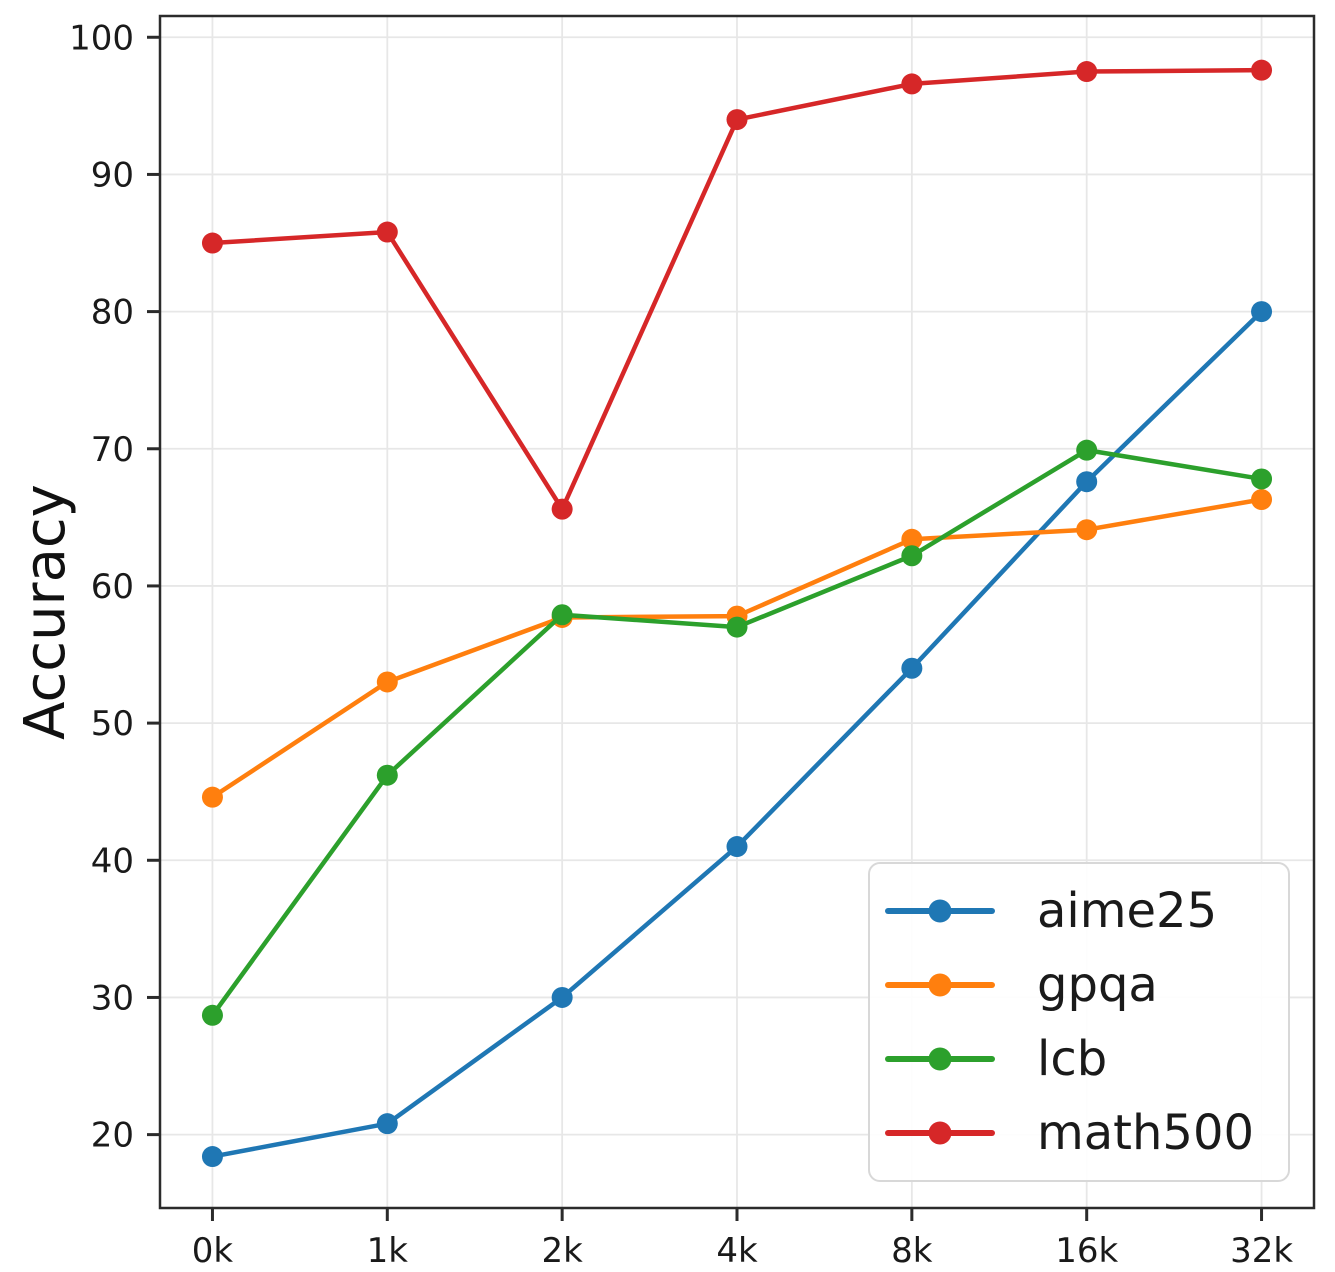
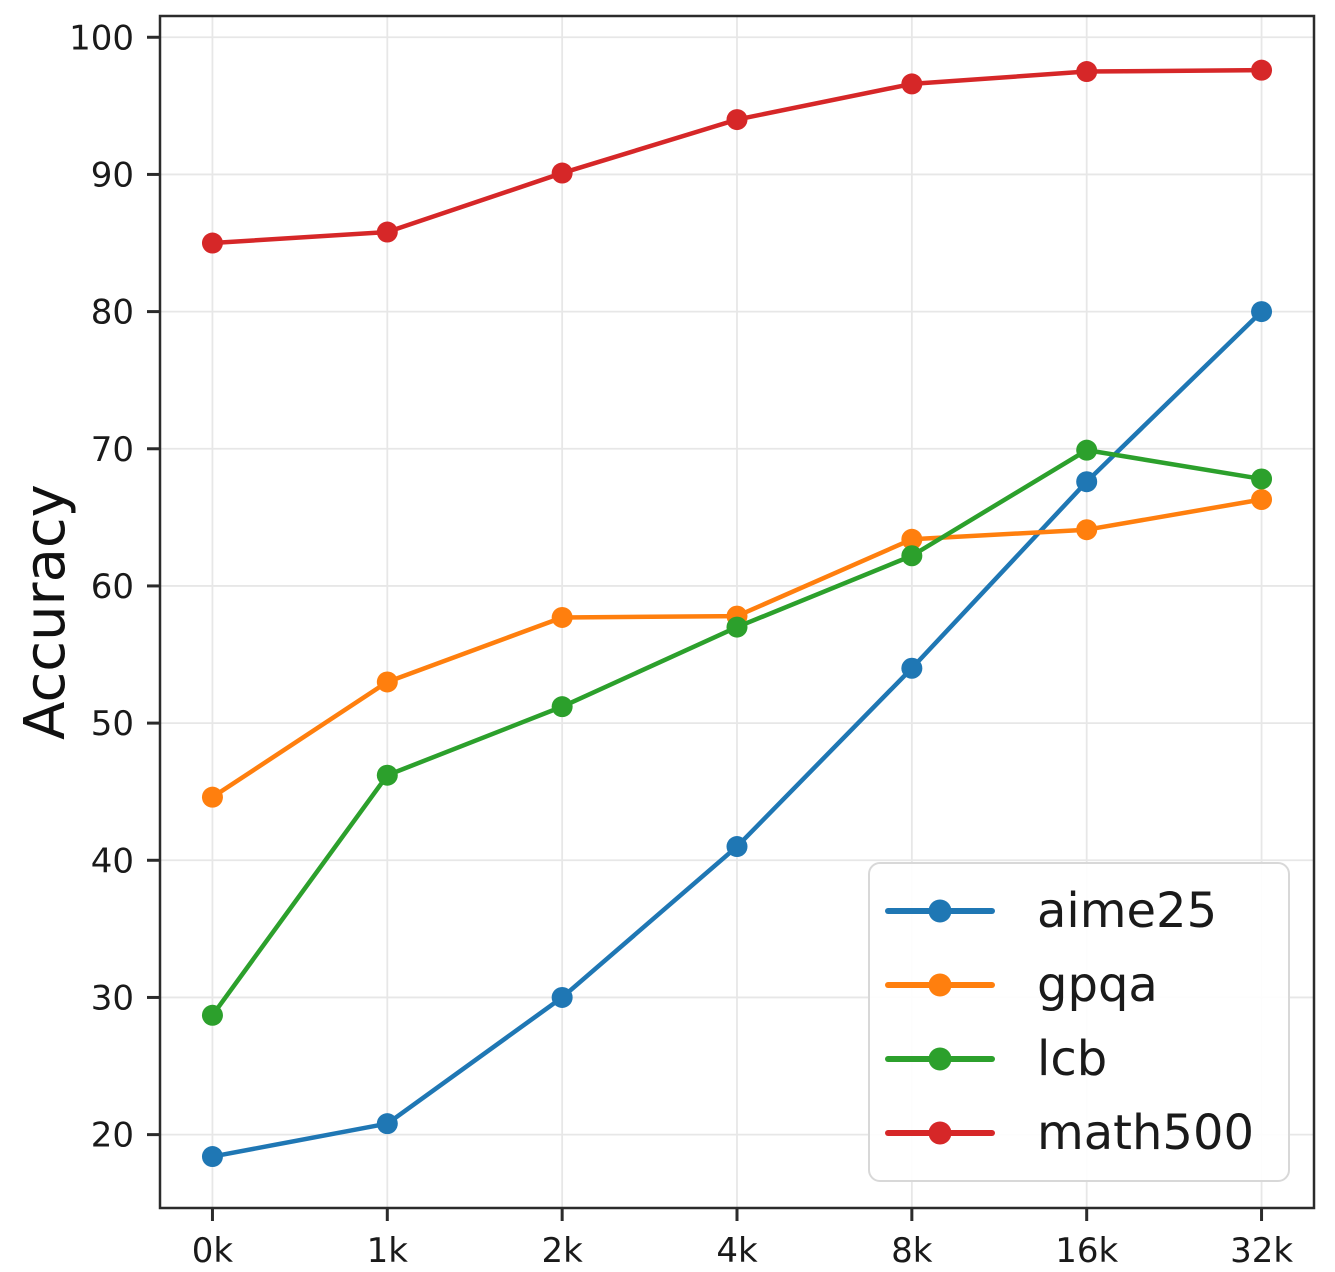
lcb/2k: 57.9 -> 51.2
math500/2k: 65.6 -> 90.1
